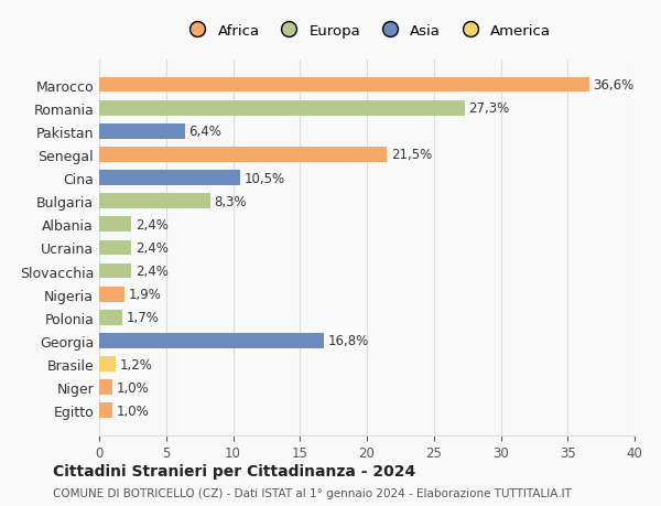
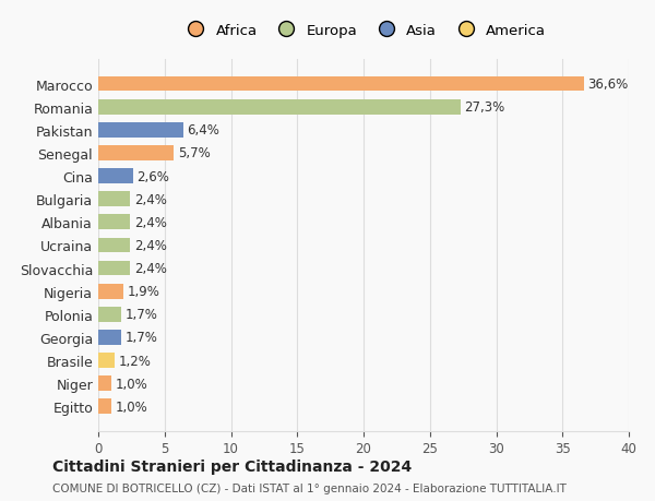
Senegal: 21,5% -> 5,7%
Cina: 10,5% -> 2,6%
Bulgaria: 8,3% -> 2,4%
Georgia: 16,8% -> 1,7%
